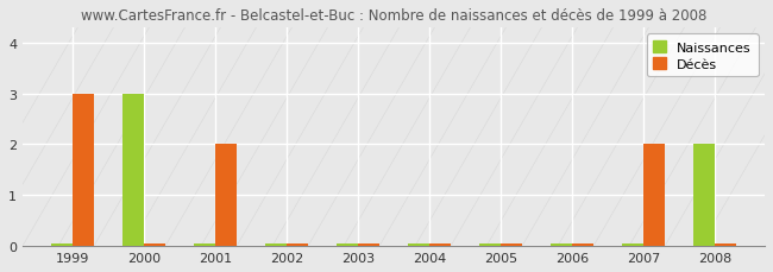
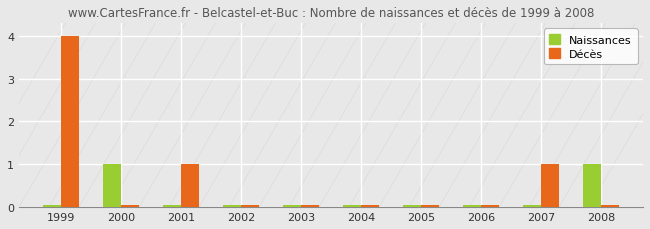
Décès/1999: 3 -> 4
Naissances/2000: 3 -> 1
Décès/2001: 2 -> 1
Décès/2007: 2 -> 1
Naissances/2008: 2 -> 1
